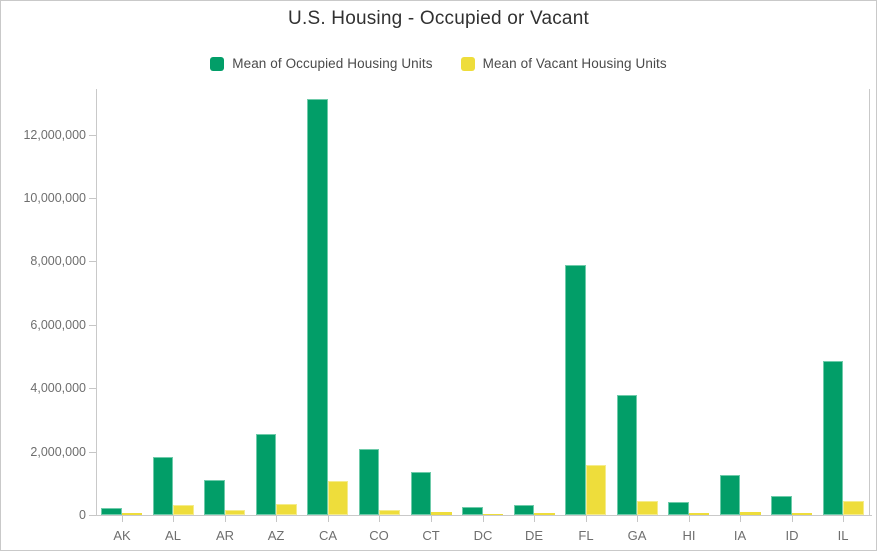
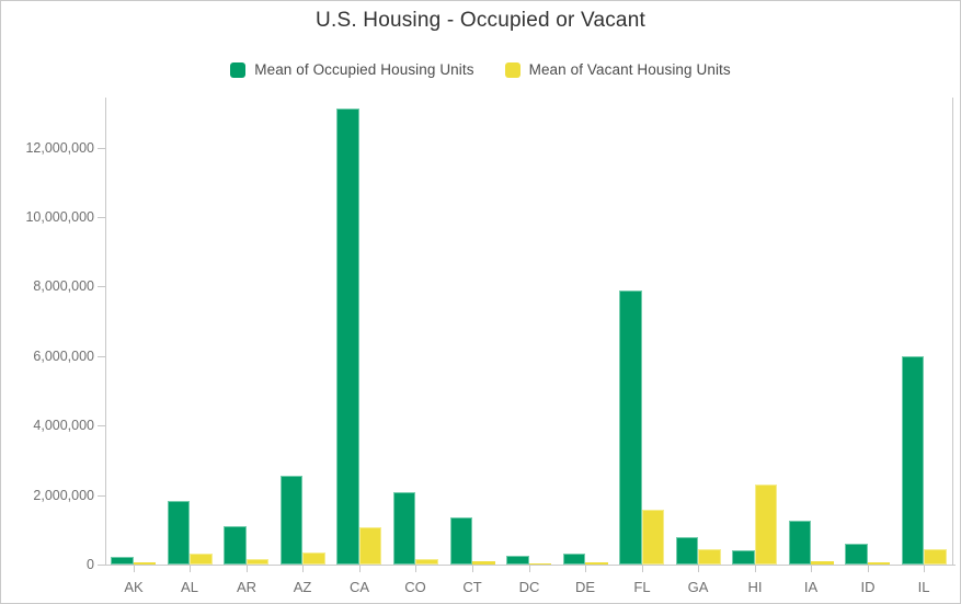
Mean of Occupied Housing Units/GA: 3800000 -> 800000
Mean of Vacant Housing Units/HI: 100000 -> 2300000
Mean of Occupied Housing Units/IL: 4900000 -> 6000000
